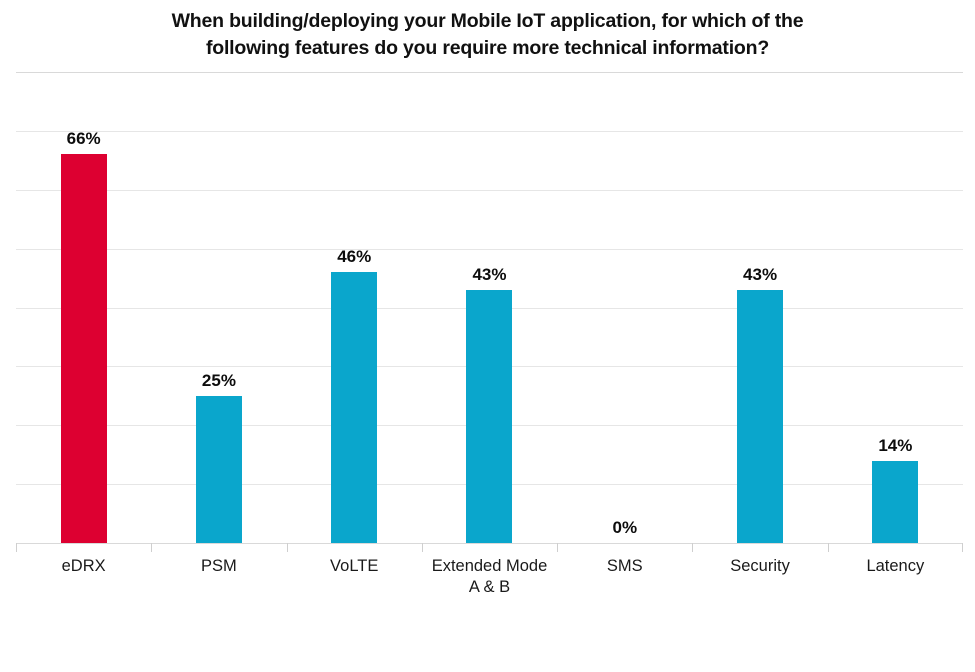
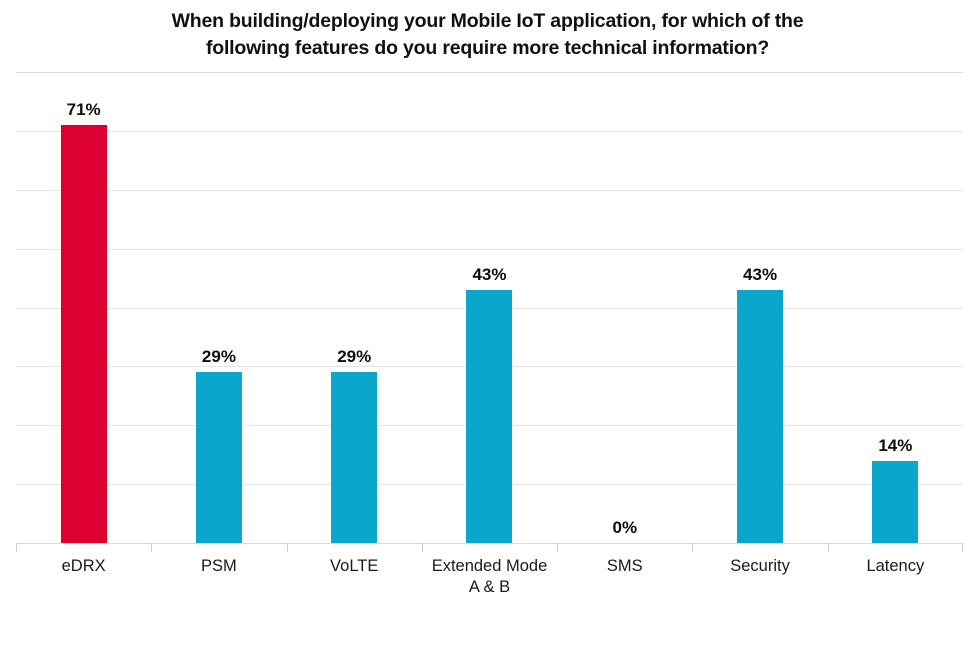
eDRX: 66% -> 71%
PSM: 25% -> 29%
VoLTE: 46% -> 29%
